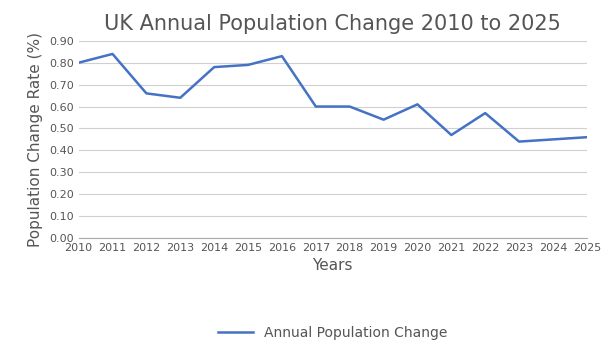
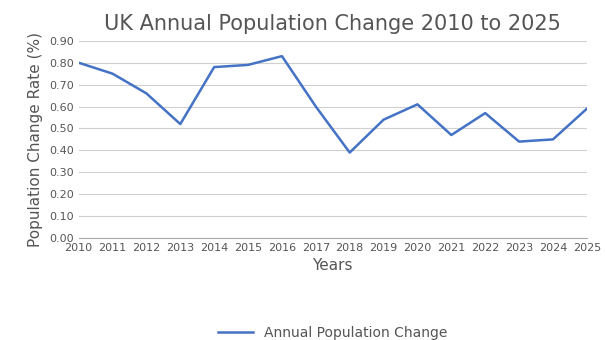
2011: 0.84 -> 0.75
2013: 0.64 -> 0.52
2018: 0.60 -> 0.39
2025: 0.46 -> 0.59
